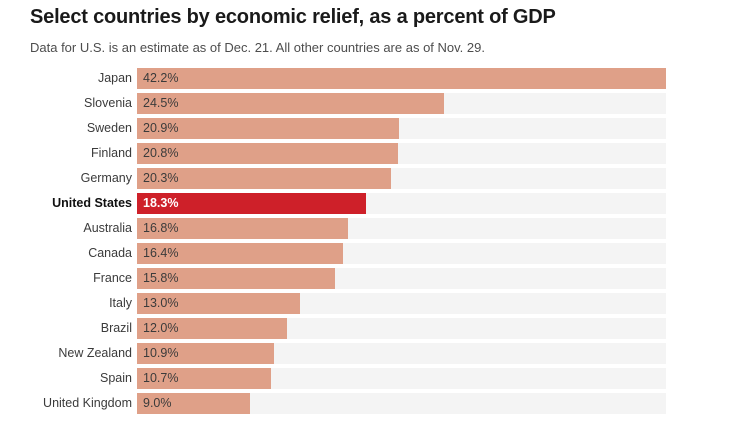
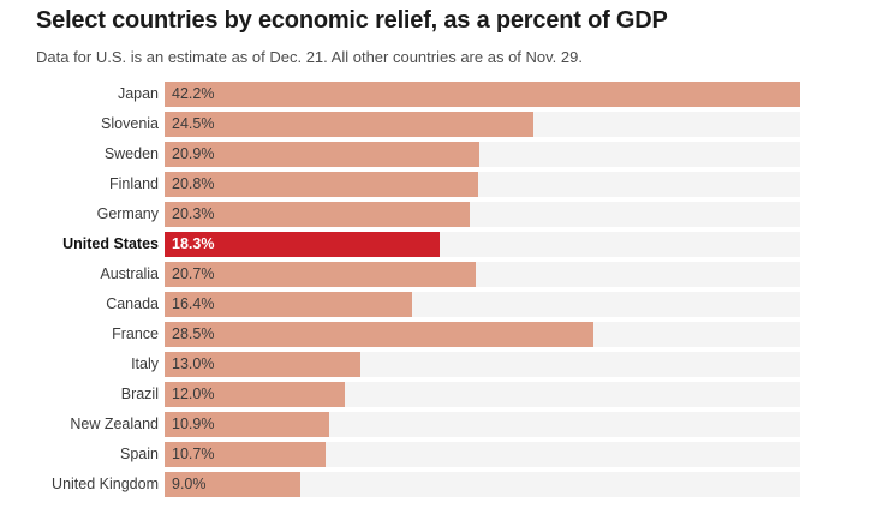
Australia: 16.8% -> 20.7%
France: 15.8% -> 28.5%
